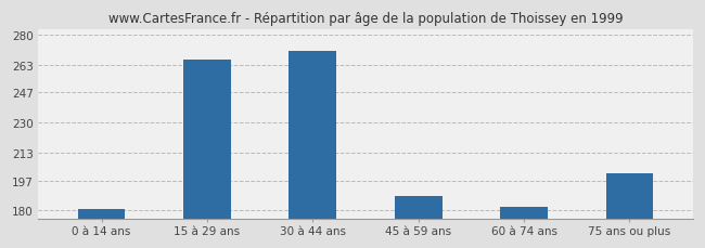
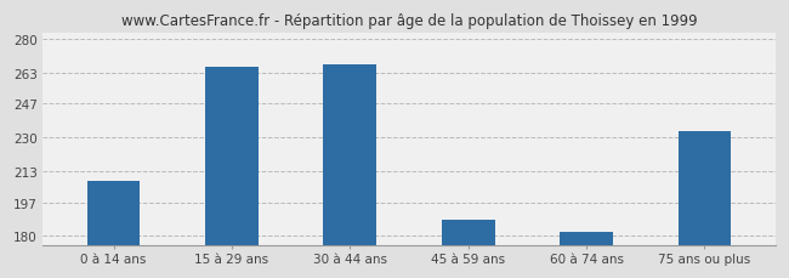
0 à 14 ans: 181 -> 208
30 à 44 ans: 271 -> 267
75 ans ou plus: 201 -> 233
